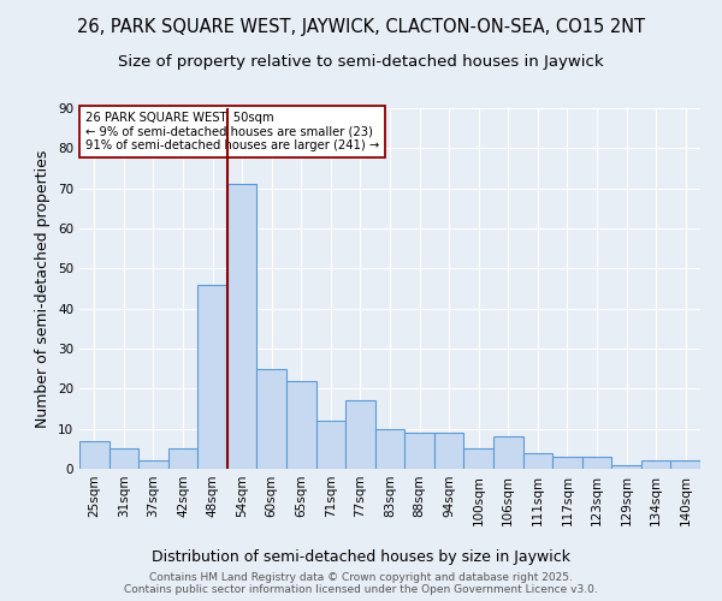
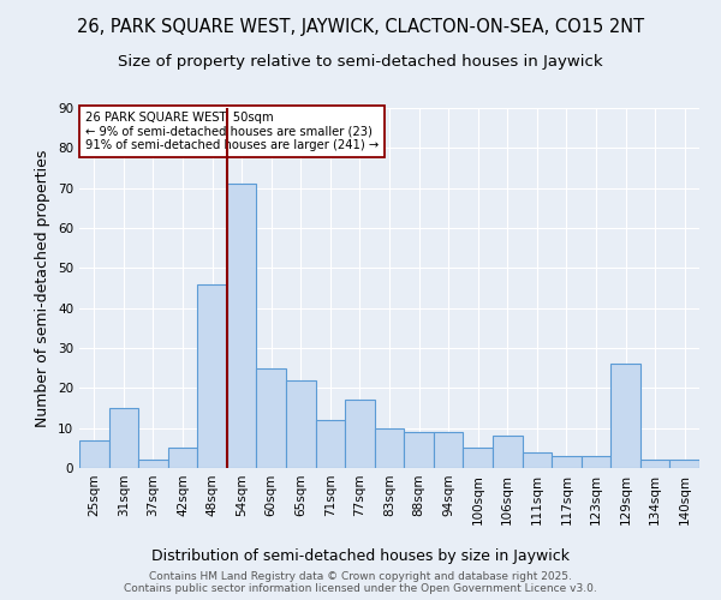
31sqm: 5 -> 15
129sqm: 1 -> 26
